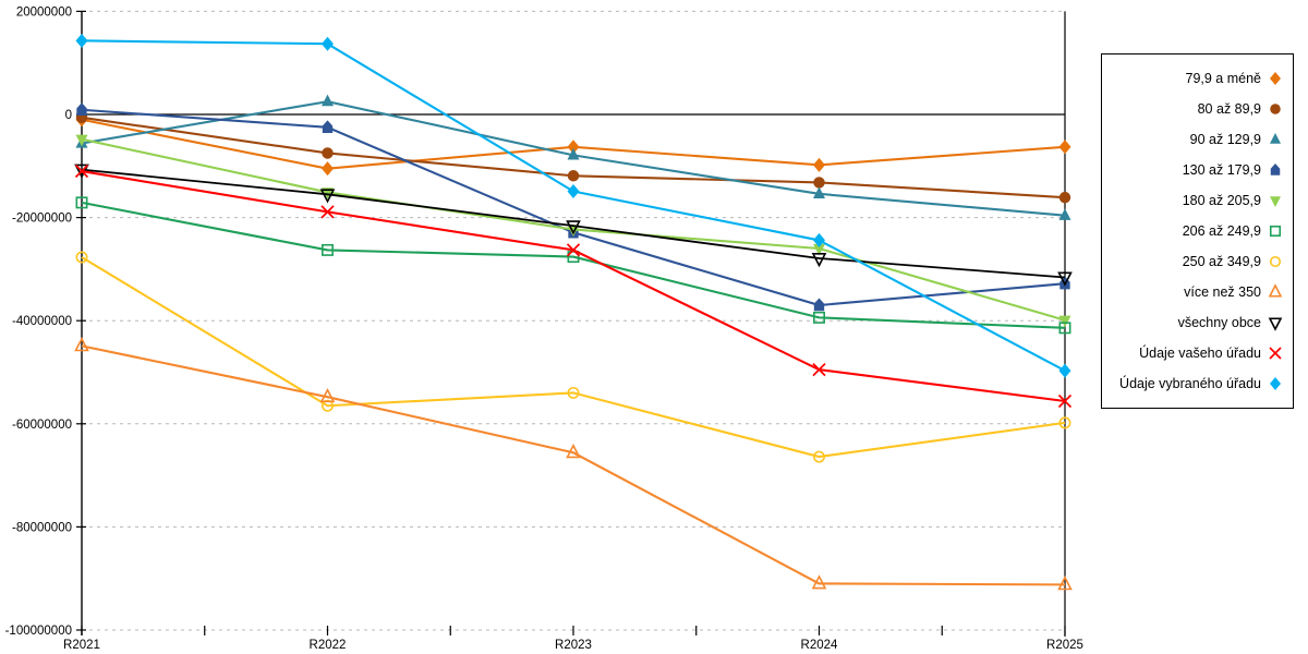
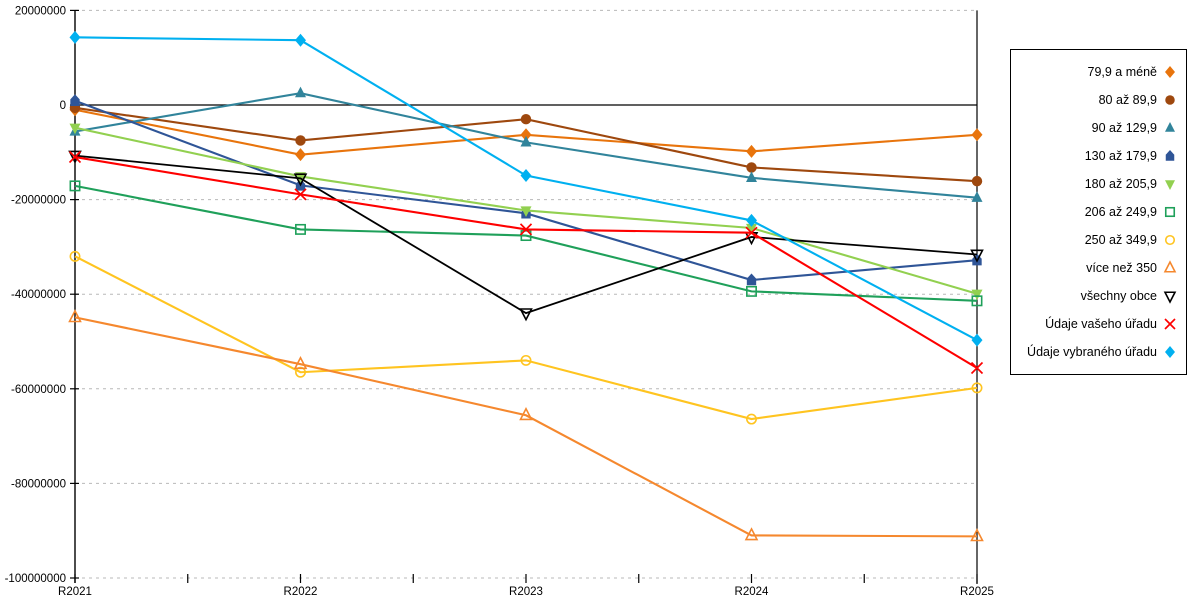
250 až 349,9/R2021: -28000000 -> -32000000
130 až 179,9/R2022: -2000000 -> -17000000
80 až 89,9/R2023: -12000000 -> -3000000
všechny obce/R2023: -22000000 -> -44000000
Údaje vašeho úřadu/R2024: -50000000 -> -27000000
